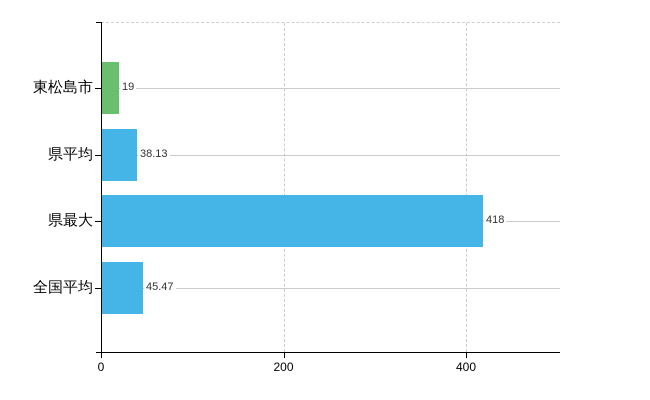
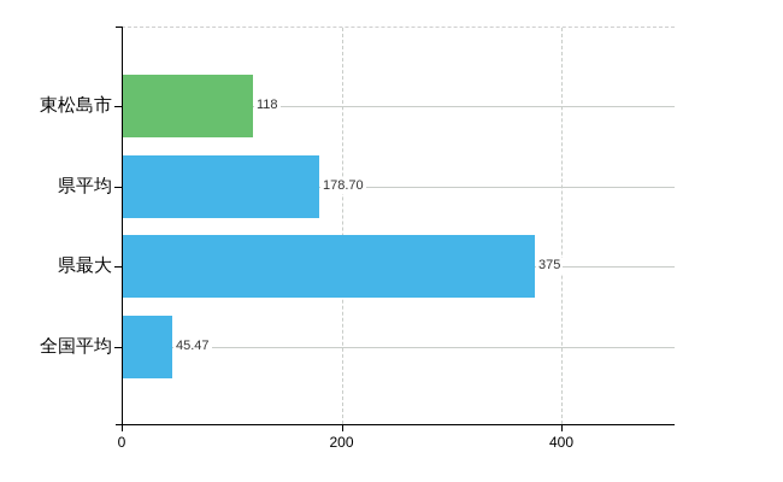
東松島市: 19 -> 118
県平均: 38.13 -> 178.70
県最大: 418 -> 375
